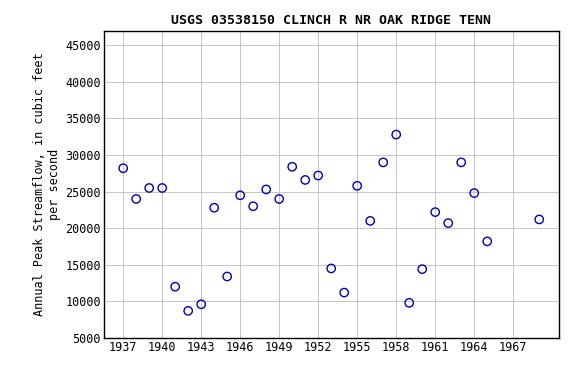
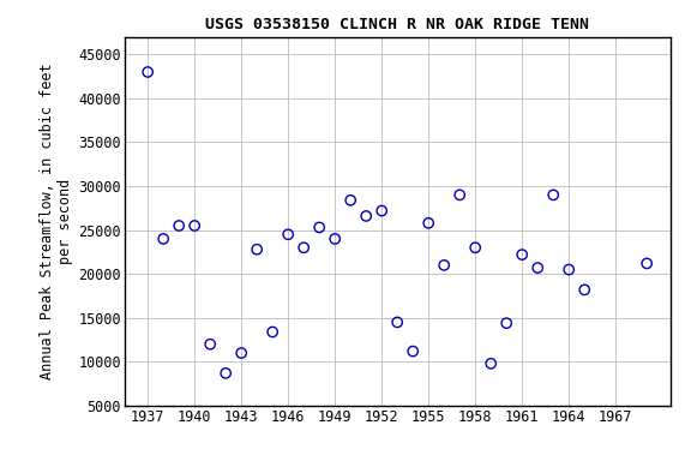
1937: 28200 -> 43000
1943: 9600 -> 11000
1958: 32800 -> 23000
1964: 24800 -> 20500
